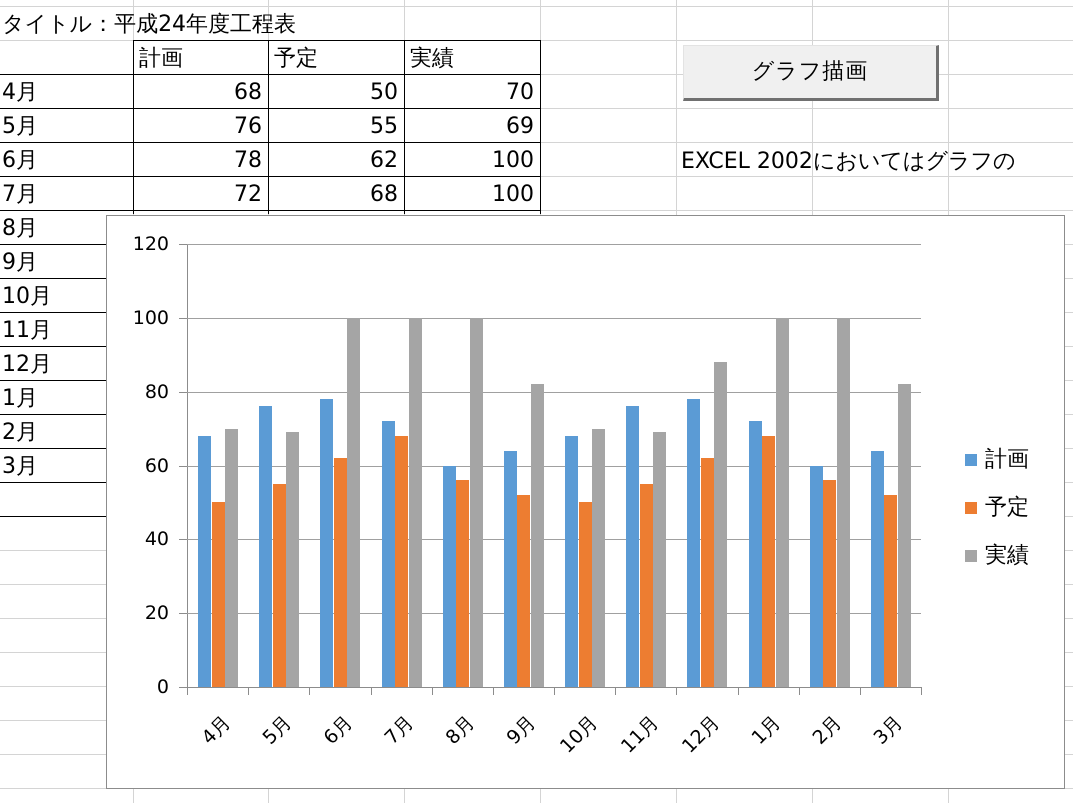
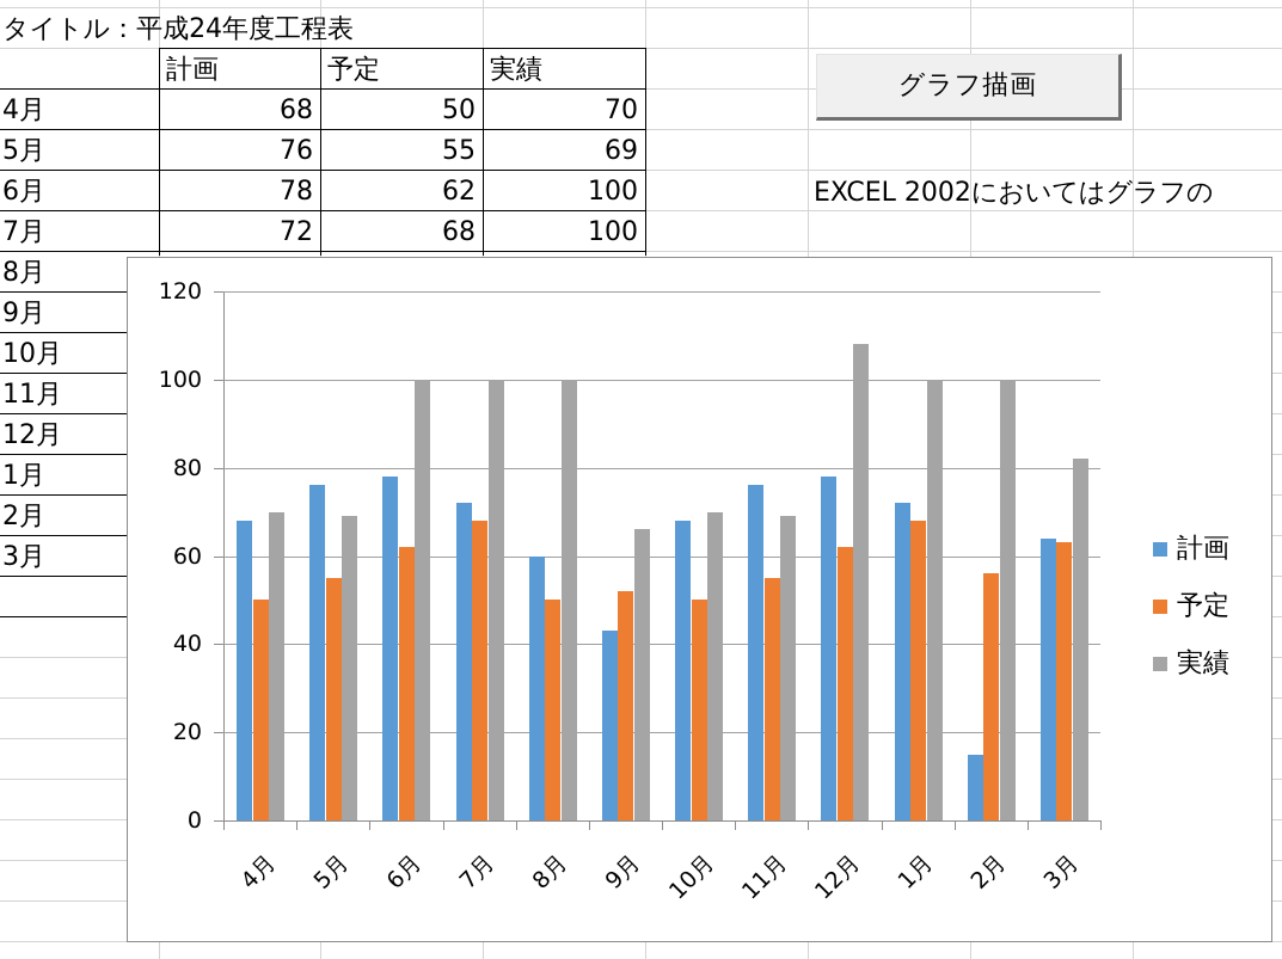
予定/8月: 56 -> 50
計画/9月: 64 -> 43
実績/9月: 82 -> 66
実績/12月: 88 -> 108
計画/2月: 60 -> 15
予定/3月: 52 -> 63
